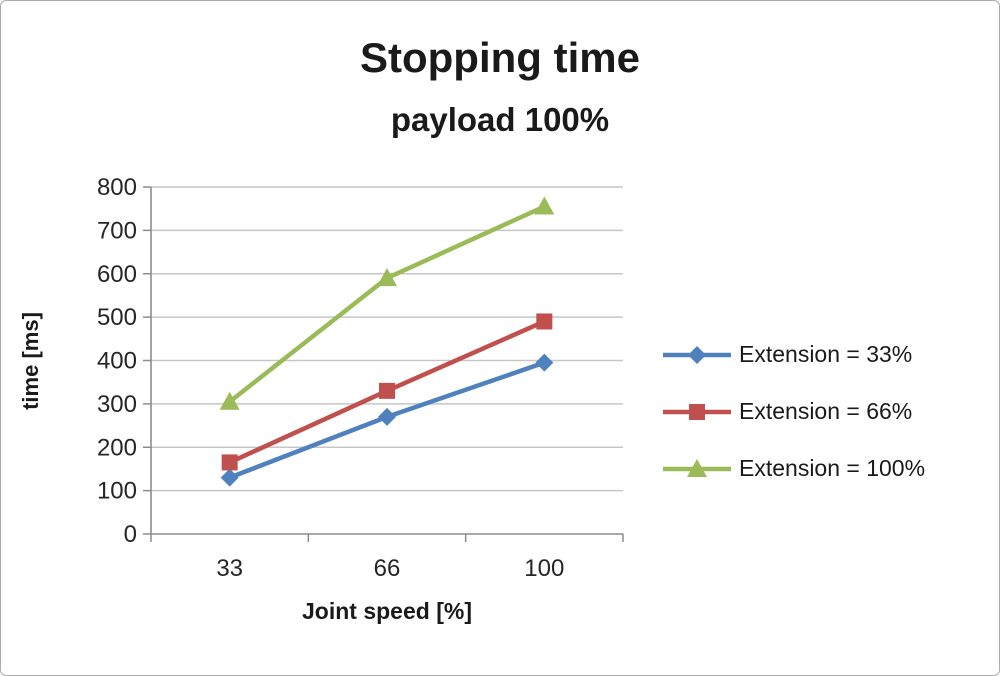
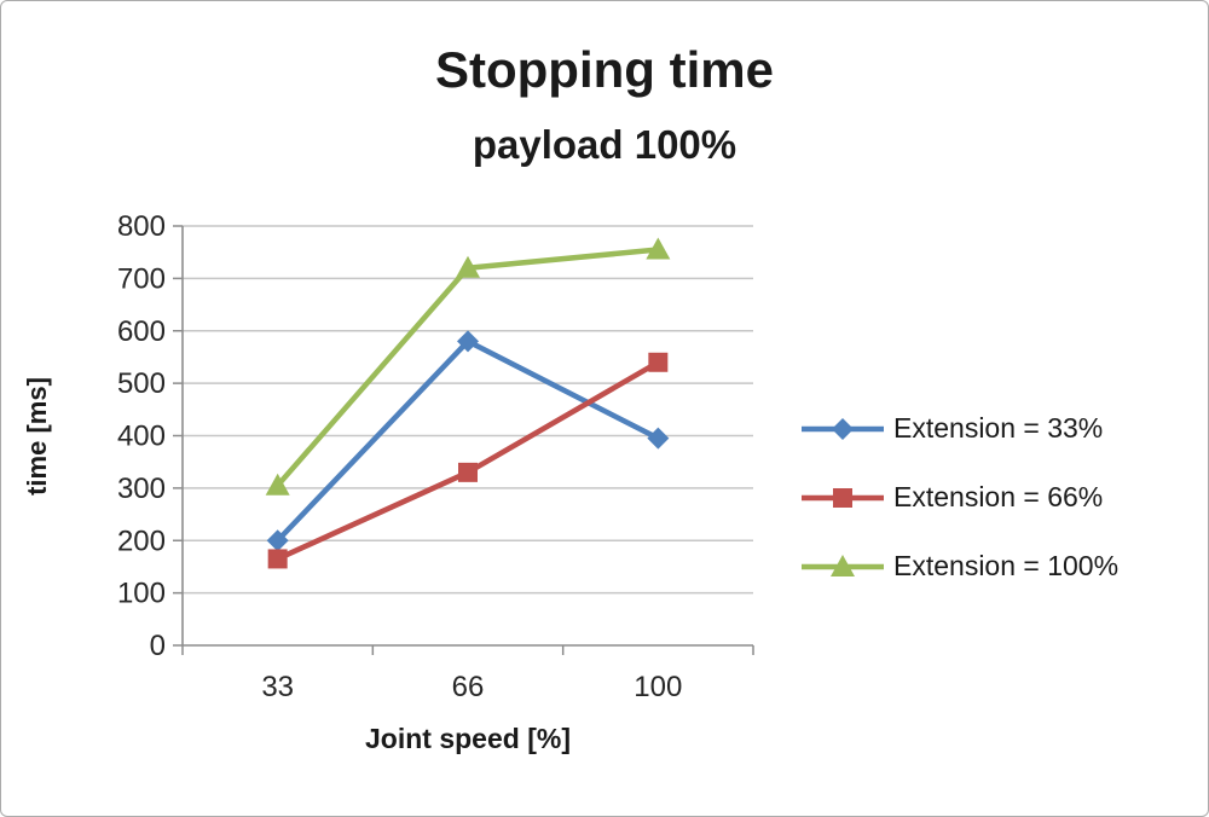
Extension = 33%/33: 130 -> 200
Extension = 33%/66: 270 -> 580
Extension = 100%/66: 590 -> 720
Extension = 66%/100: 490 -> 540
